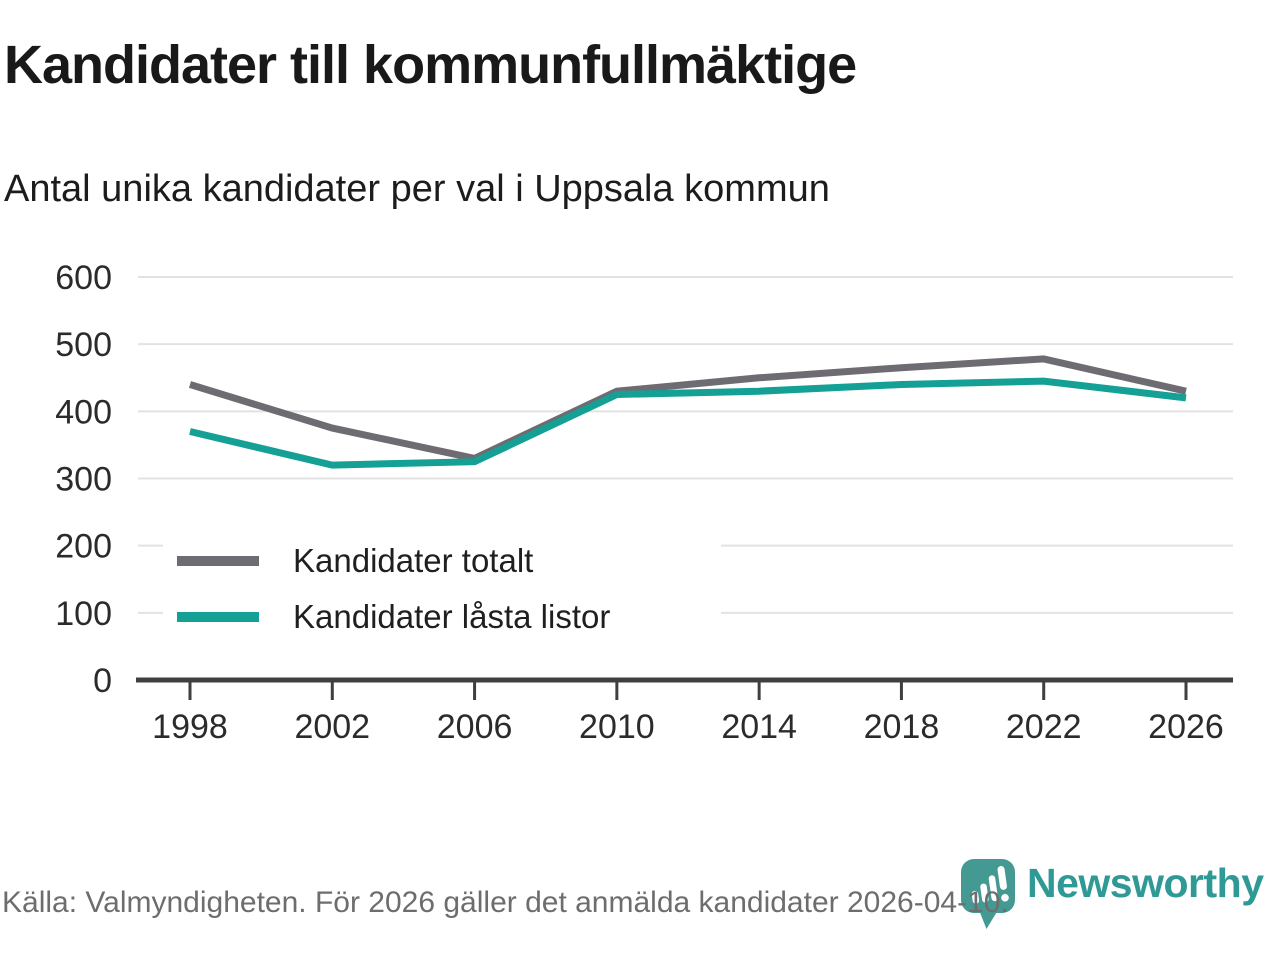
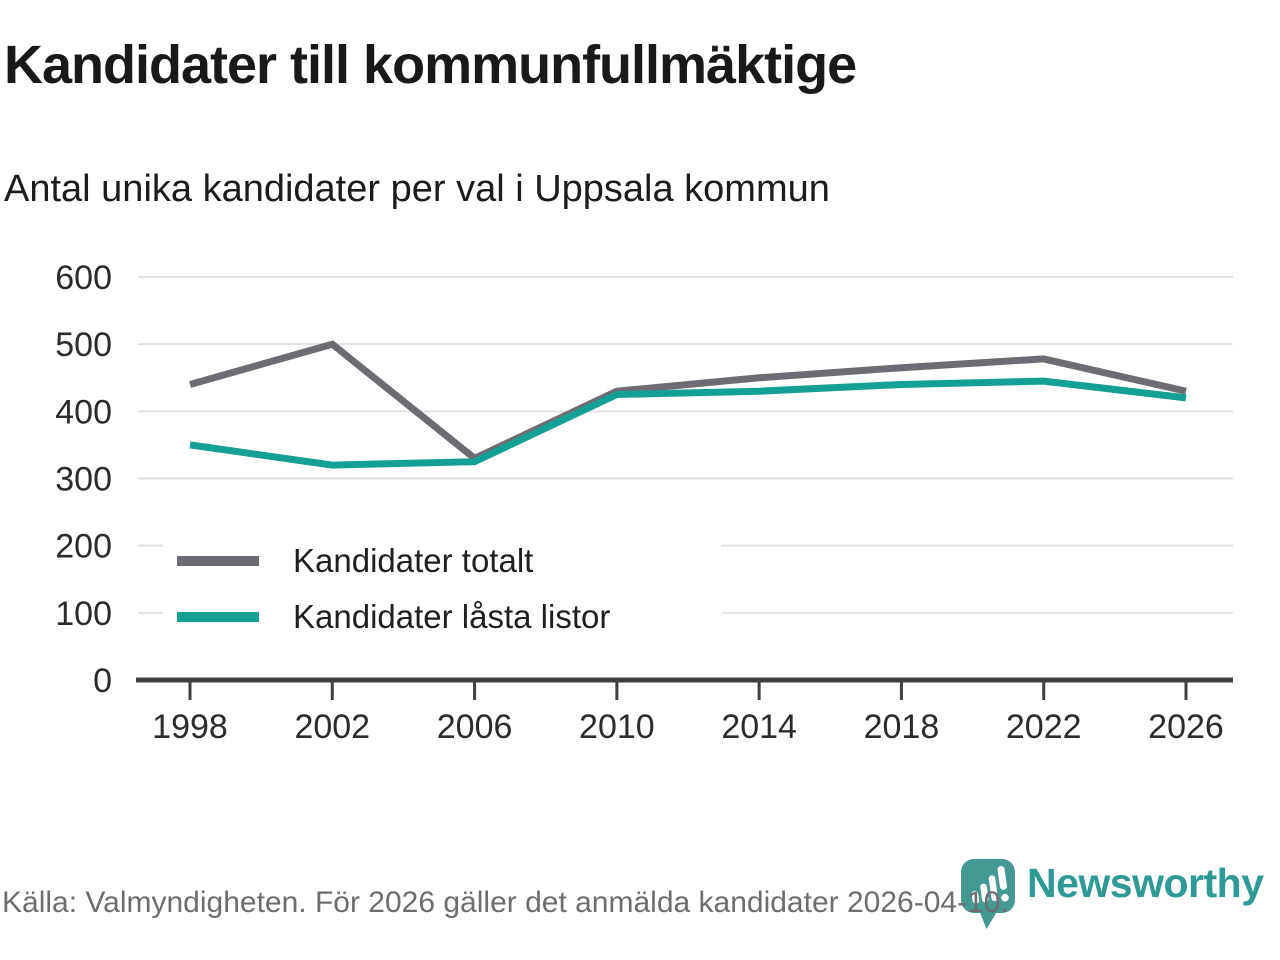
Kandidater låsta listor/1998: 370 -> 350
Kandidater totalt/2002: 380 -> 500
